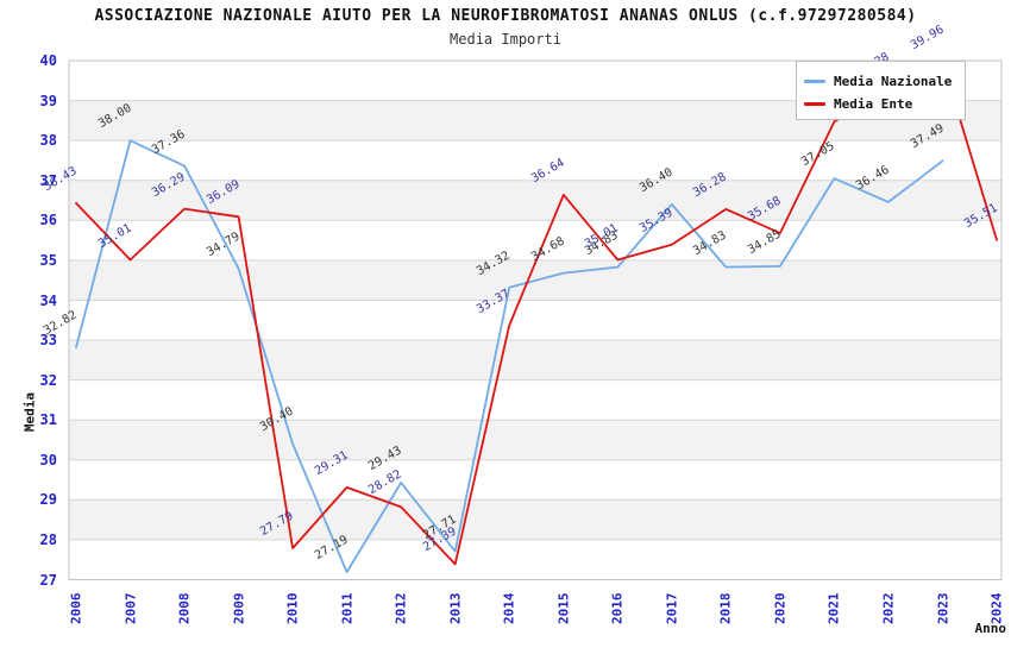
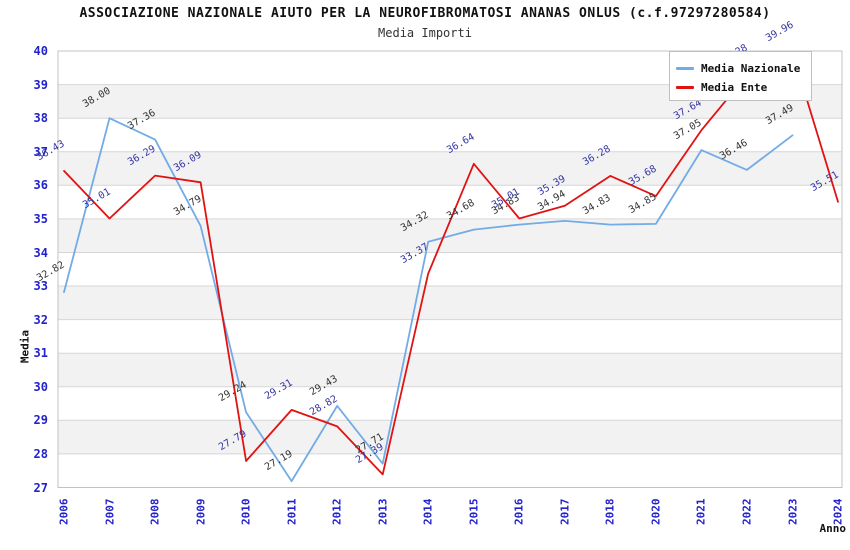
Media Nazionale/2010: 30.40 -> 29.24
Media Nazionale/2017: 36.40 -> 34.94
Media Ente/2021: 38.47 -> 37.64
